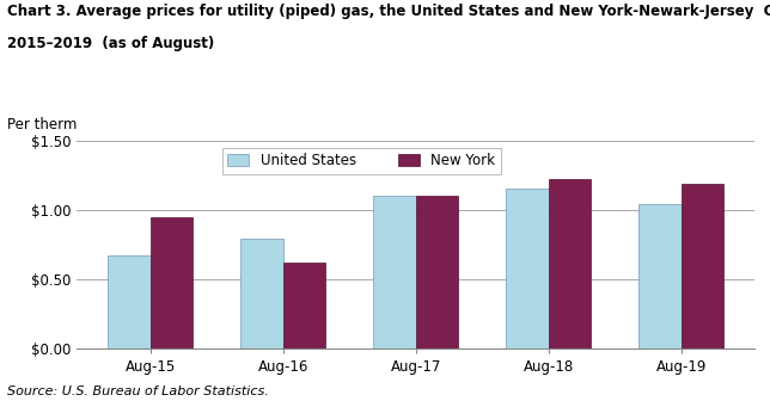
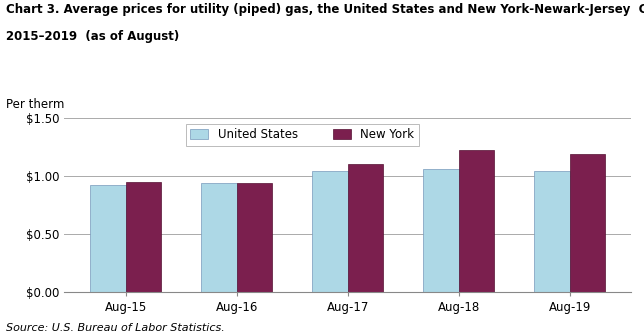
United States/Aug-15: $0.67 -> $0.92
United States/Aug-16: $0.79 -> $0.94
New York/Aug-16: $0.62 -> $0.94
United States/Aug-17: $1.10 -> $1.04
United States/Aug-18: $1.15 -> $1.06
